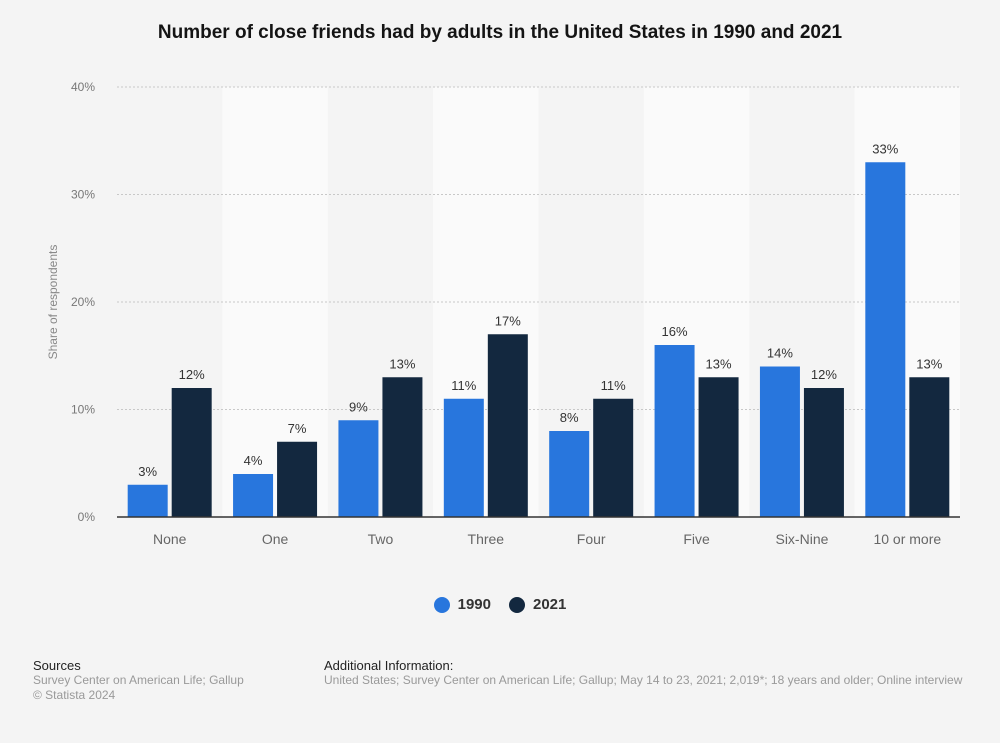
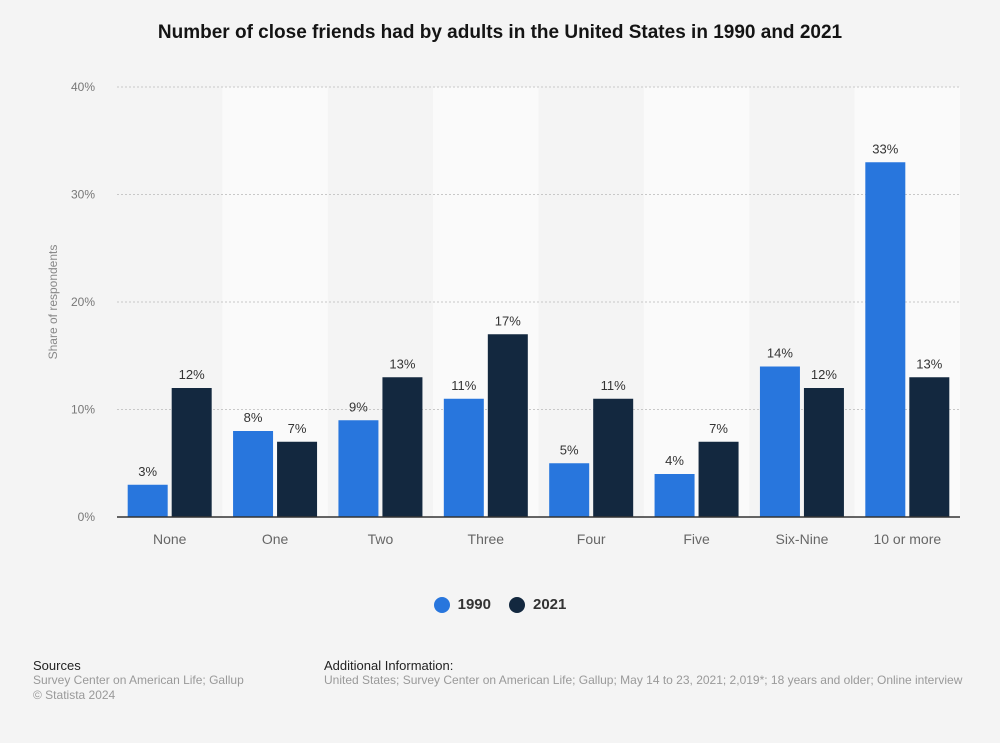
1990/One: 4% -> 8%
1990/Four: 8% -> 5%
1990/Five: 16% -> 4%
2021/Five: 13% -> 7%
